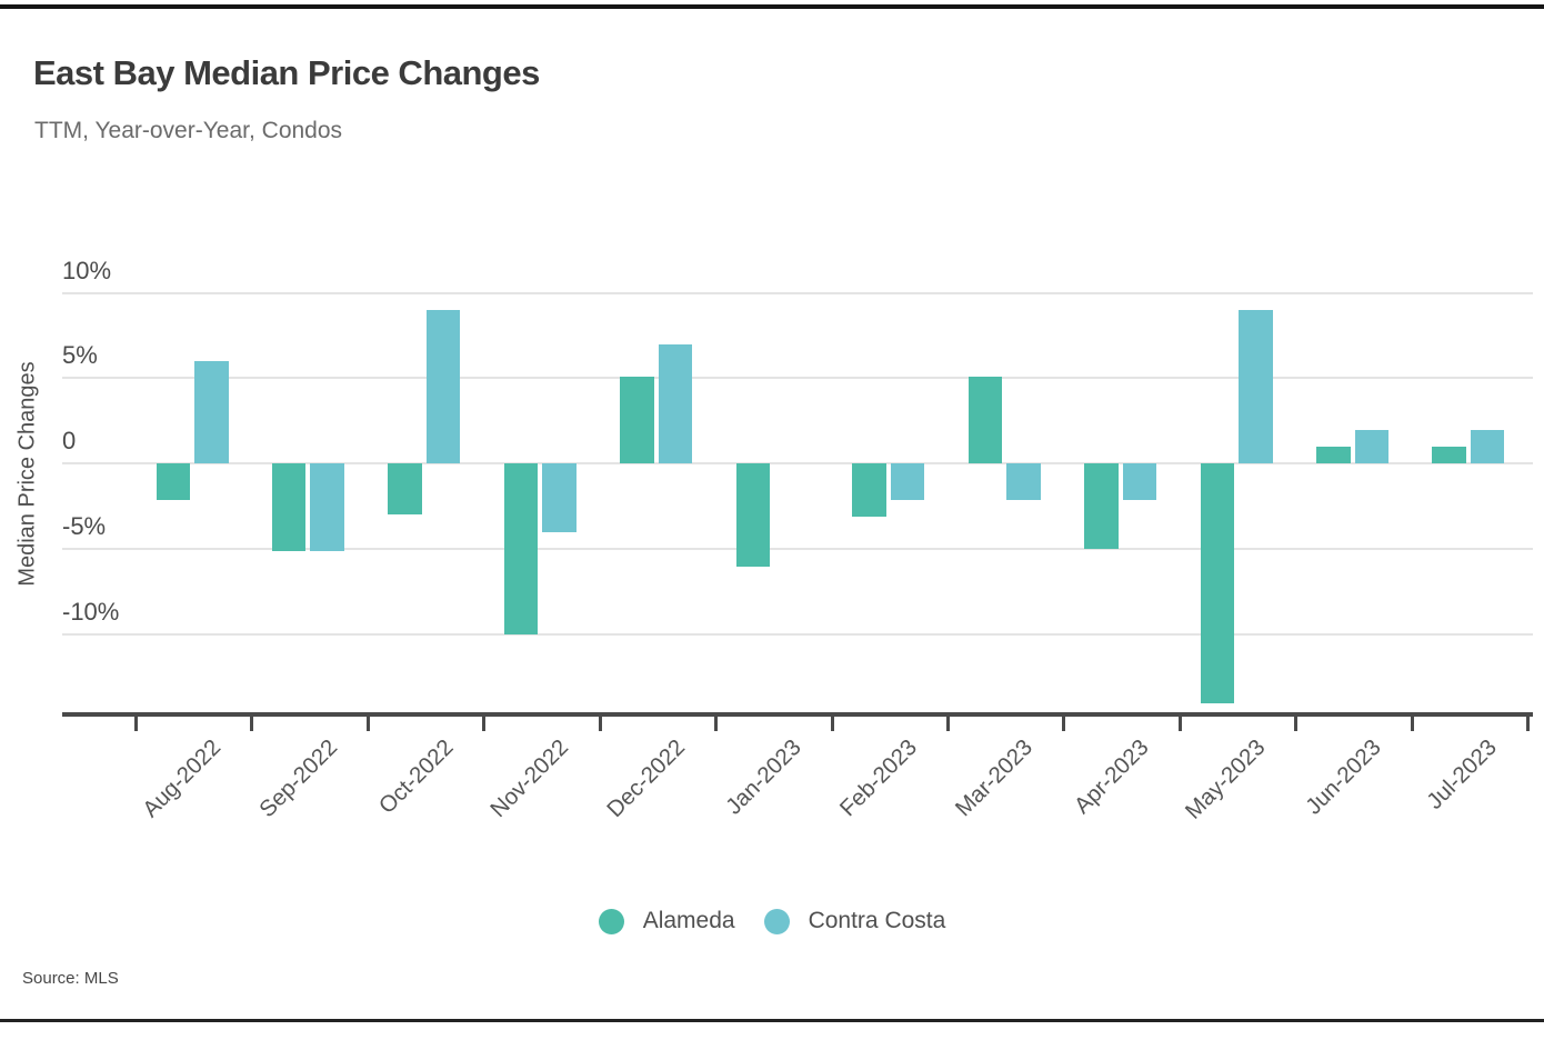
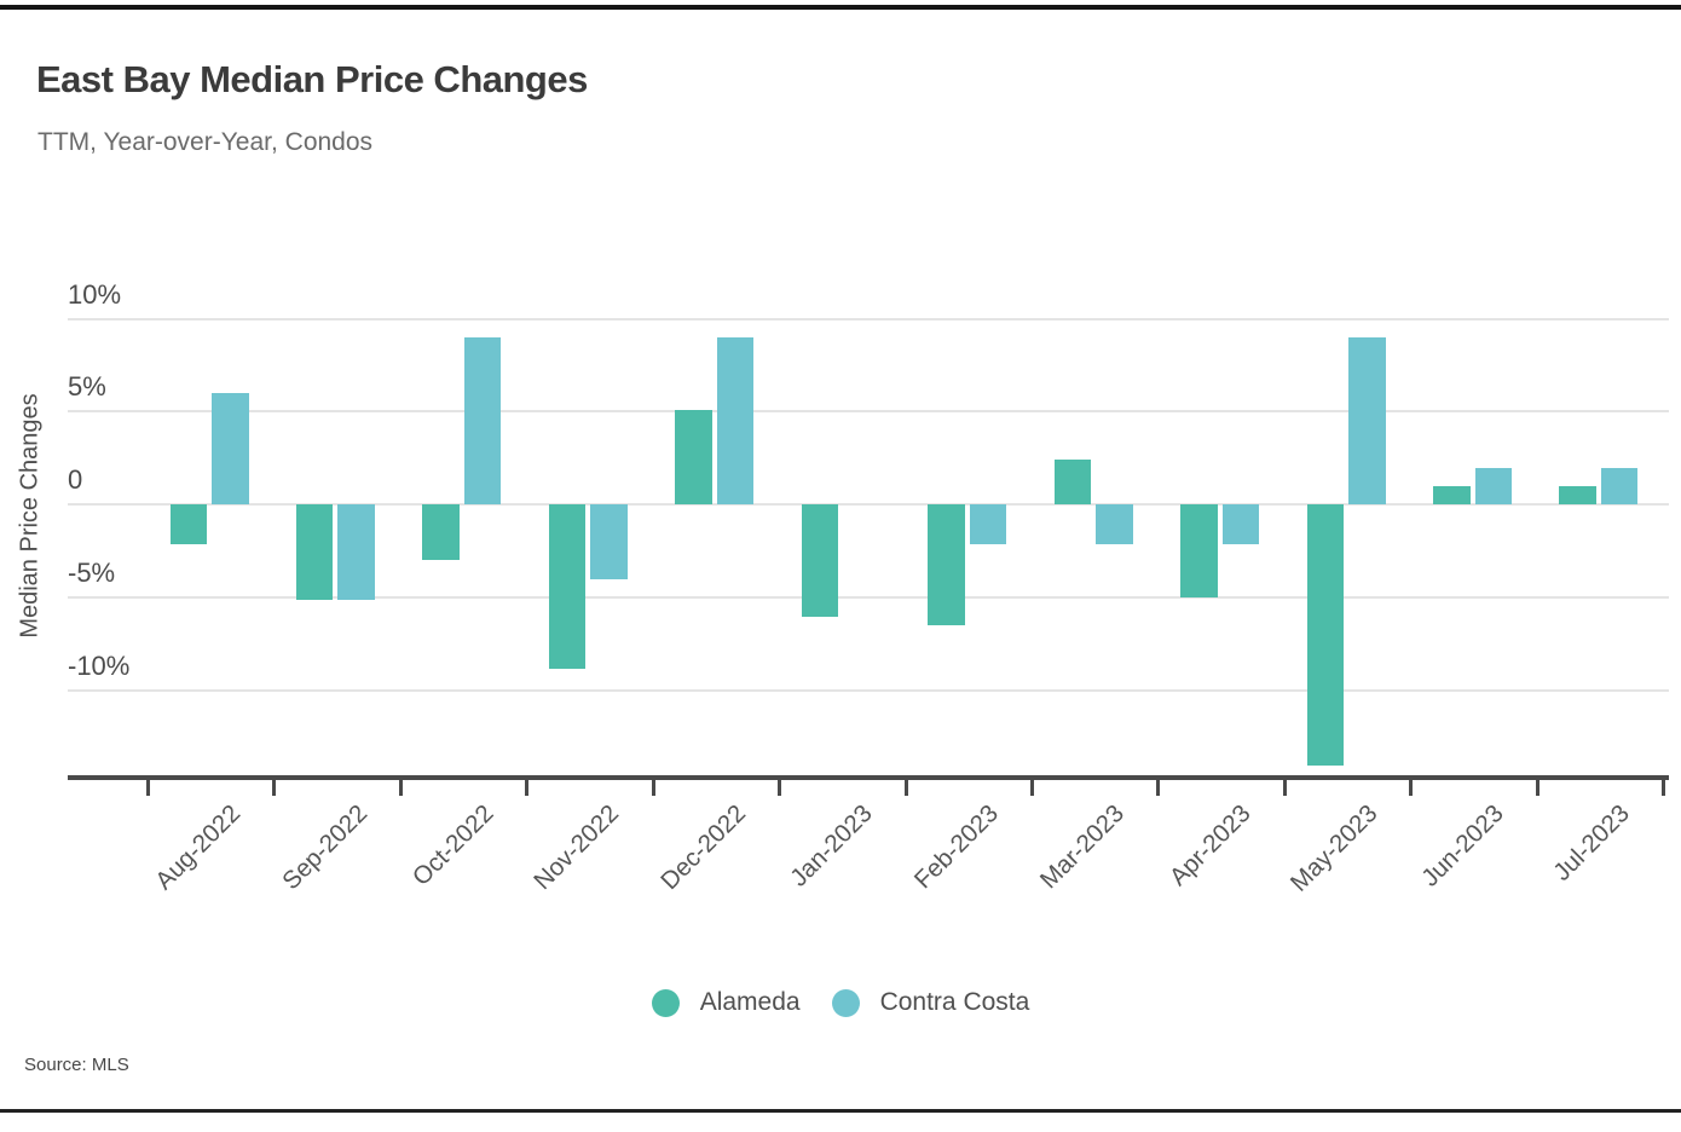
Alameda/Nov-2022: -10.0% -> -8.8%
Contra Costa/Dec-2022: 7.0% -> 9.0%
Alameda/Feb-2023: -3.1% -> -6.5%
Alameda/Mar-2023: 5.1% -> 2.4%
